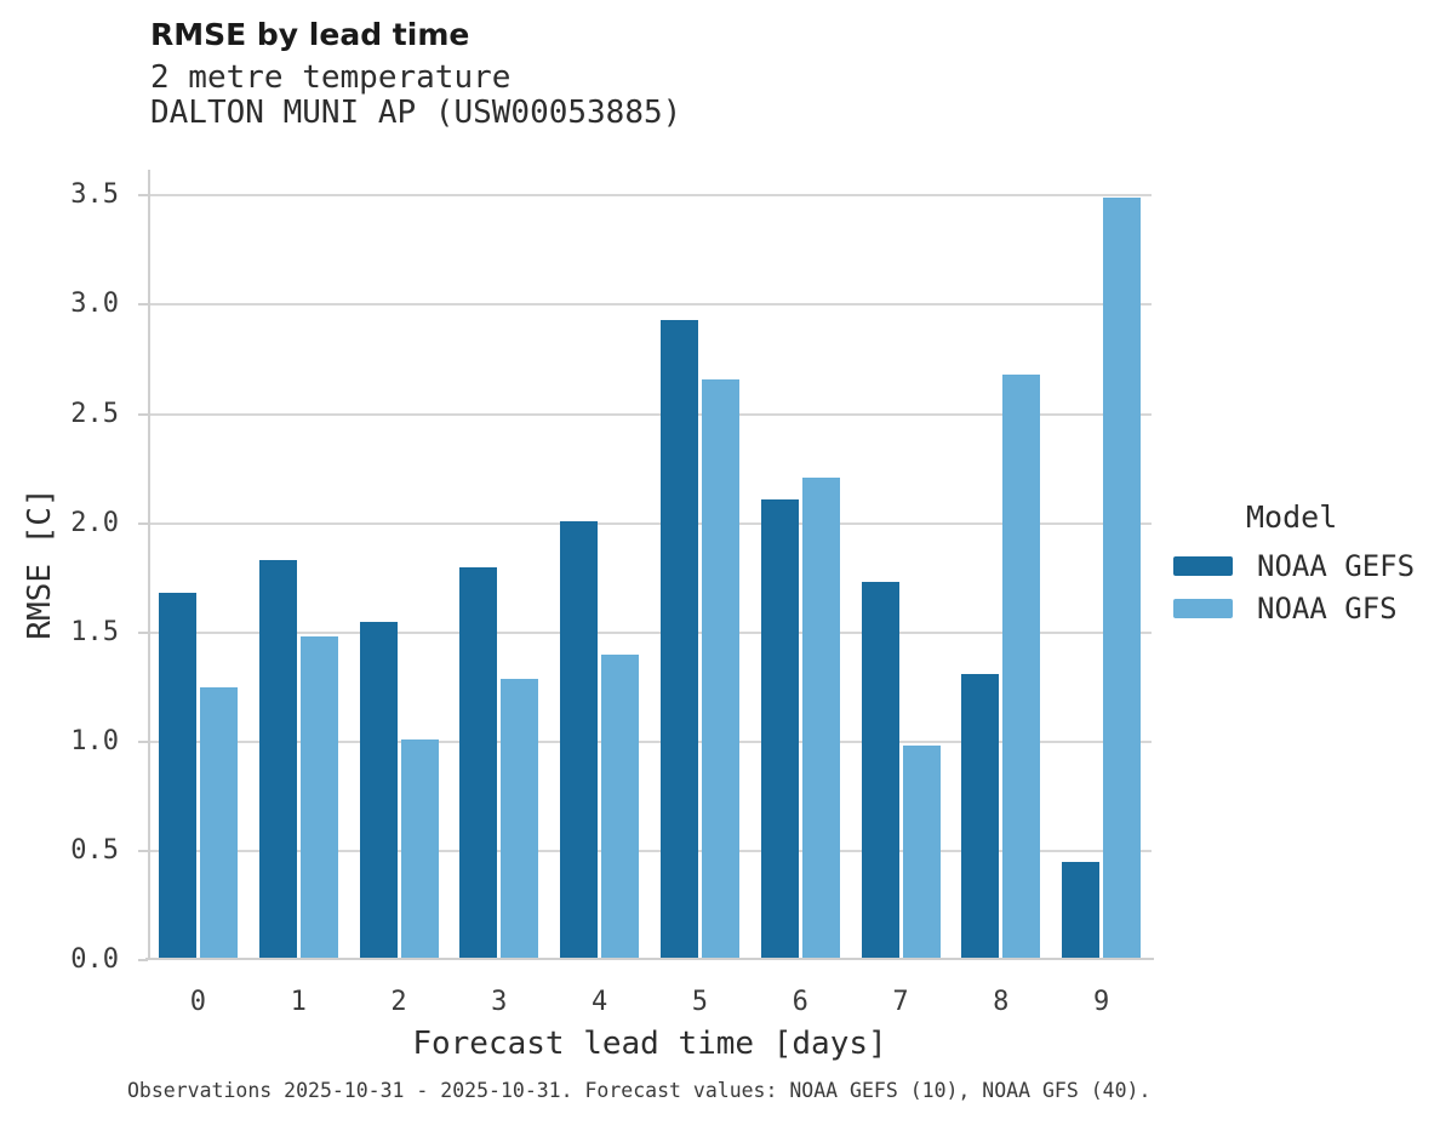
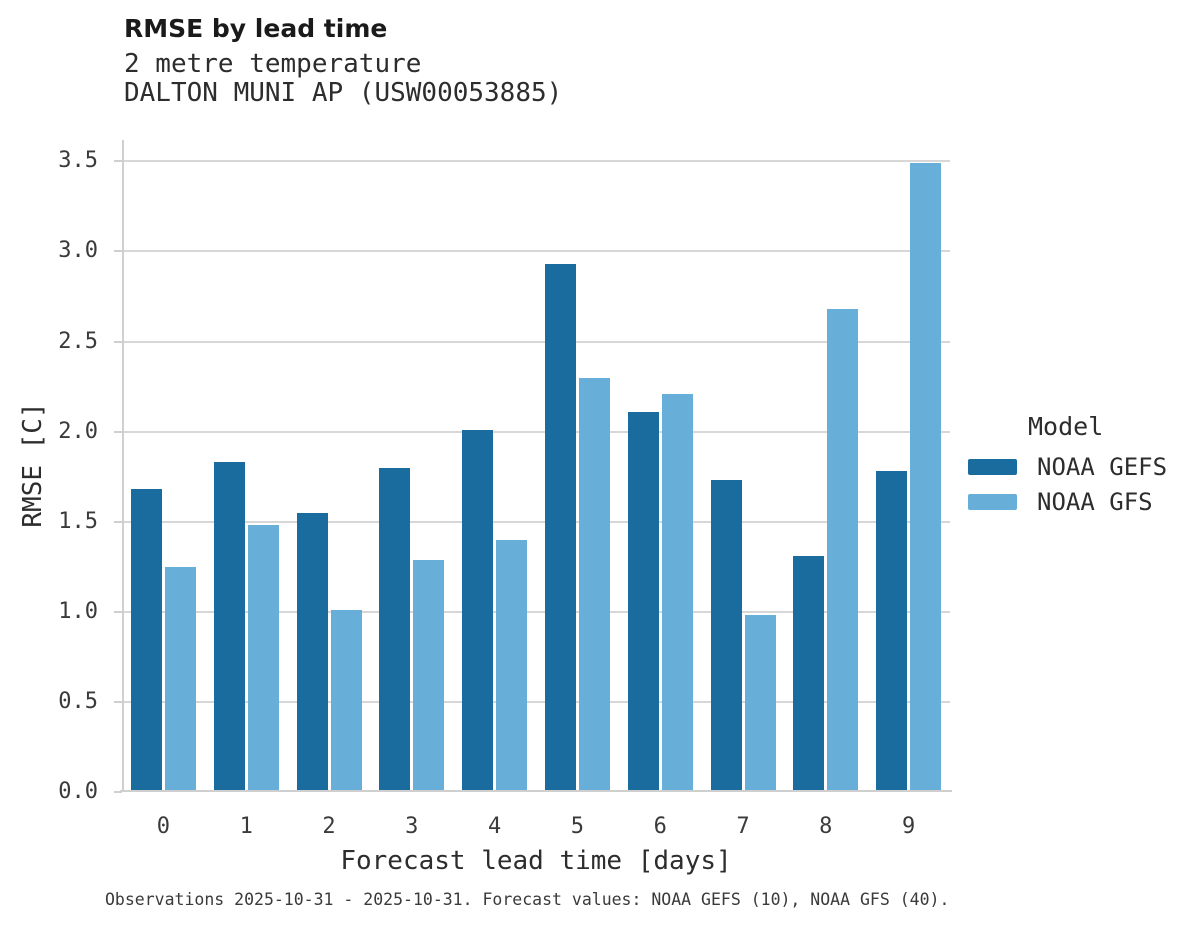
NOAA GFS/5: 2.66 -> 2.30
NOAA GEFS/9: 0.45 -> 1.78
